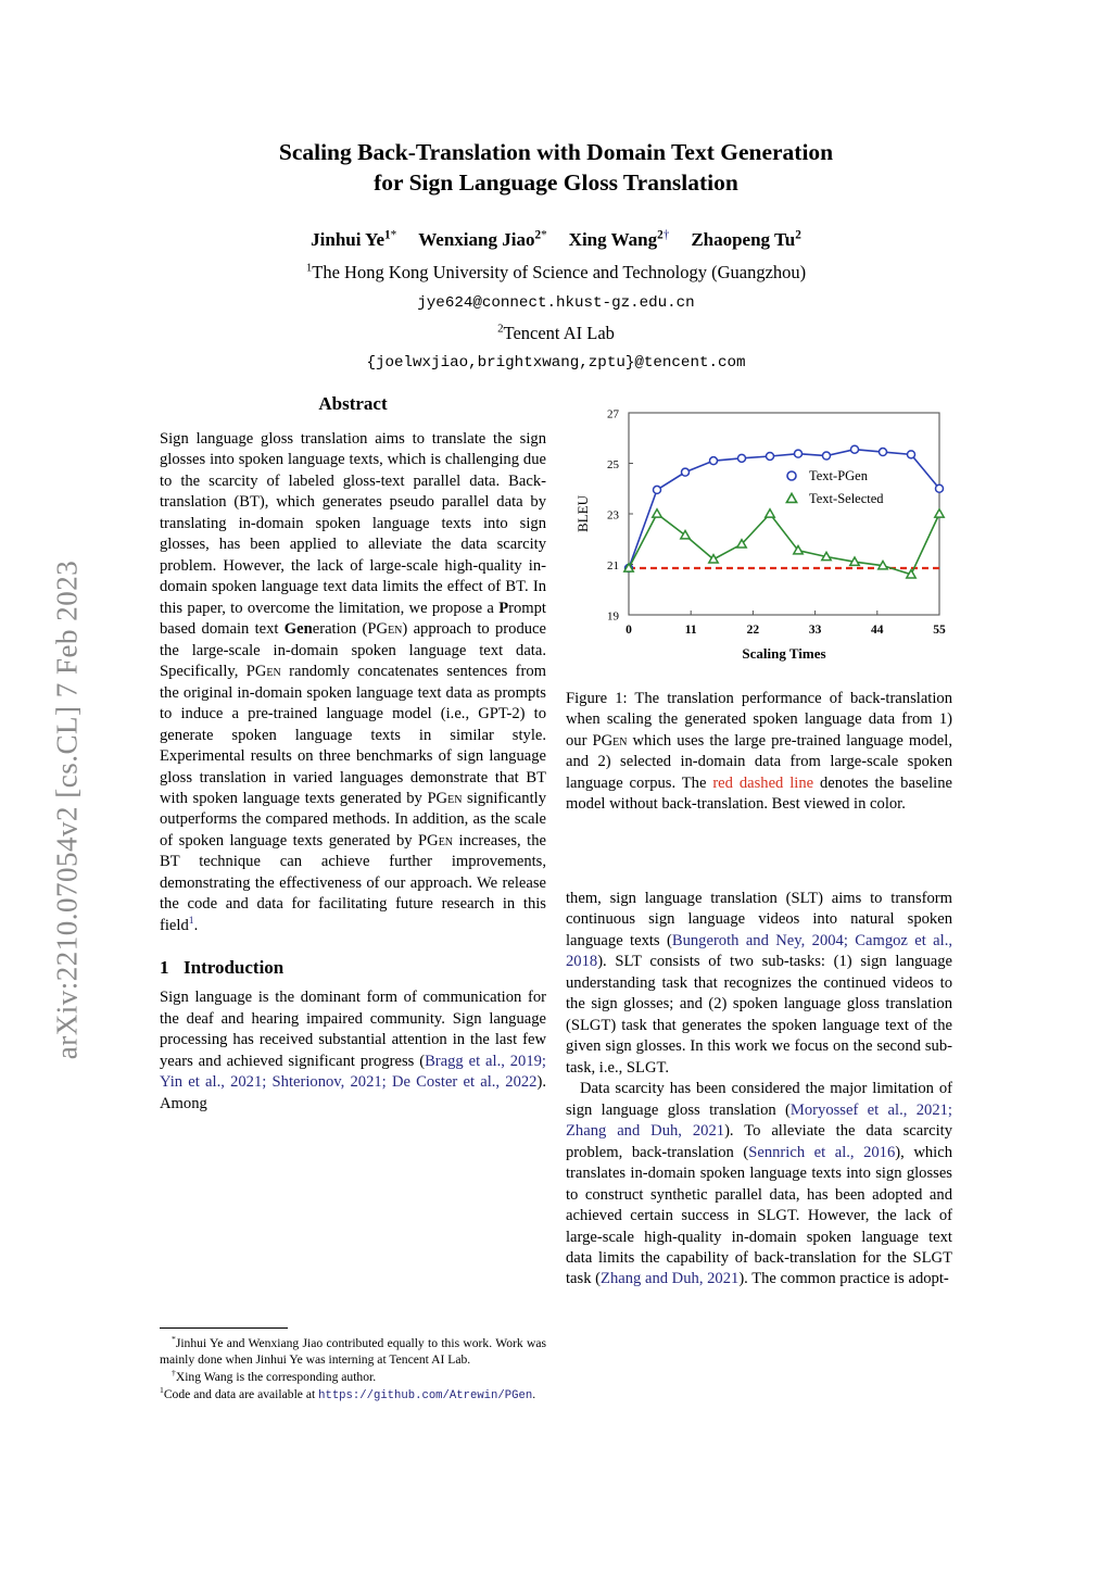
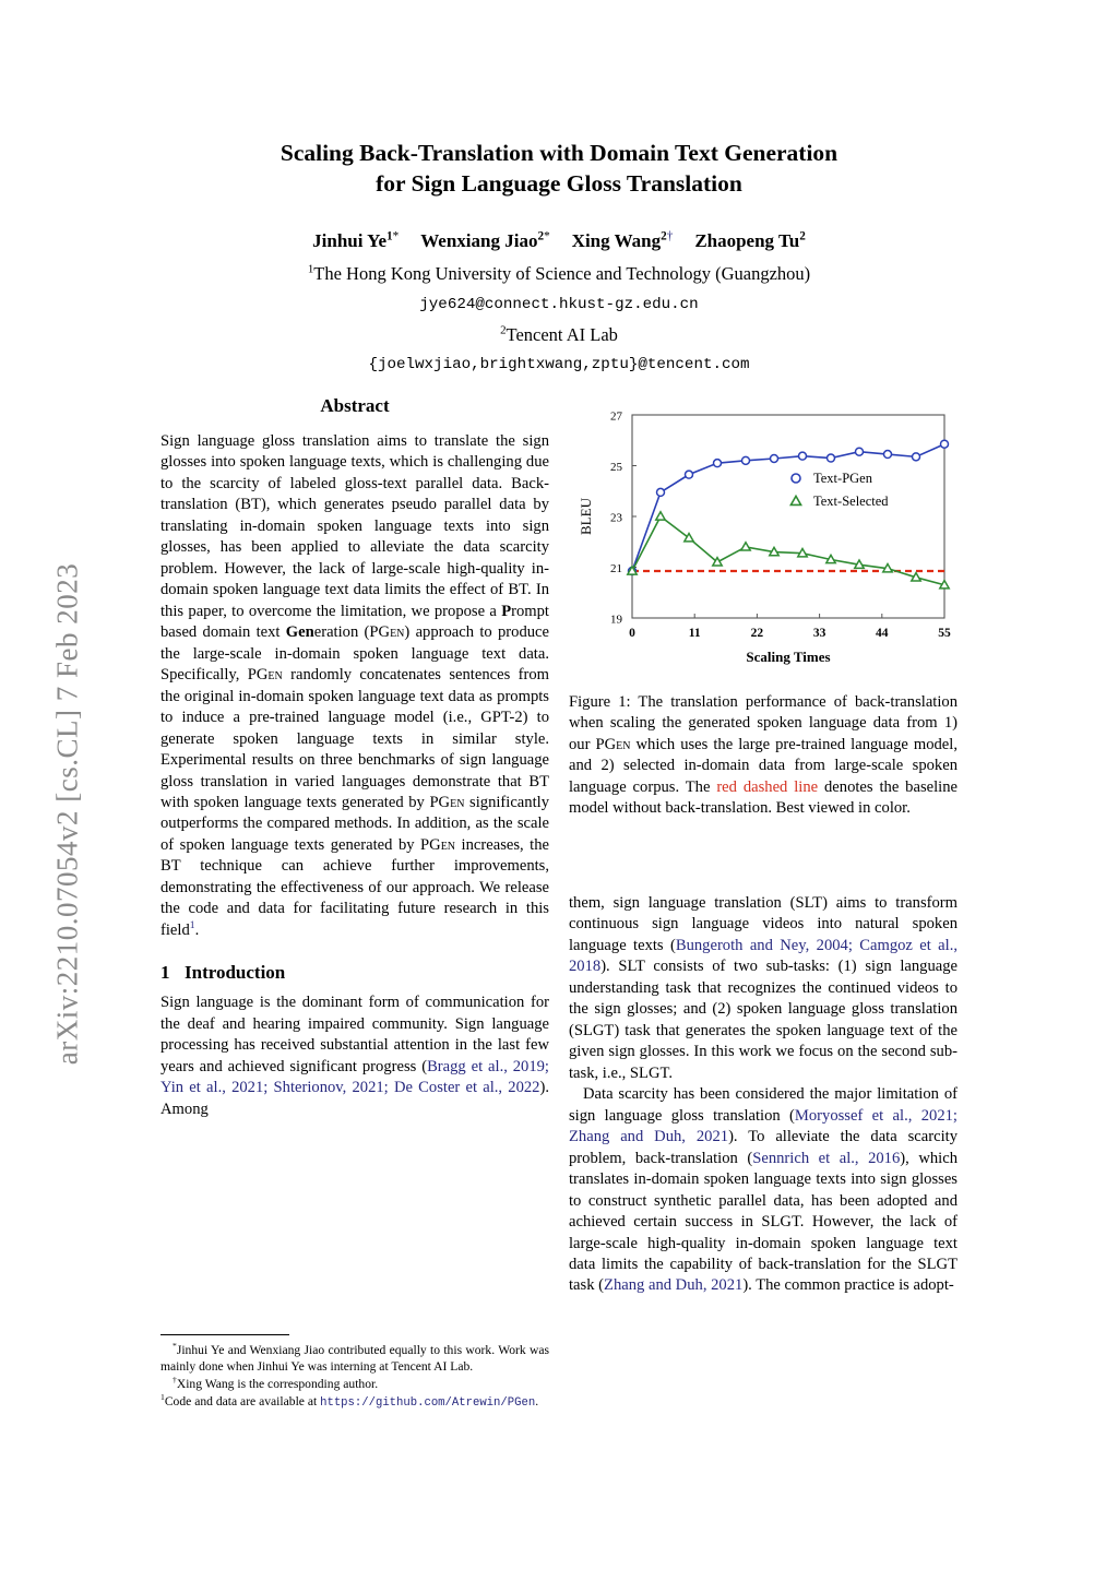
Text-Selected/25: 23 -> 22
Text-PGen/55: 24 -> 26
Text-Selected/55: 23 -> 20
